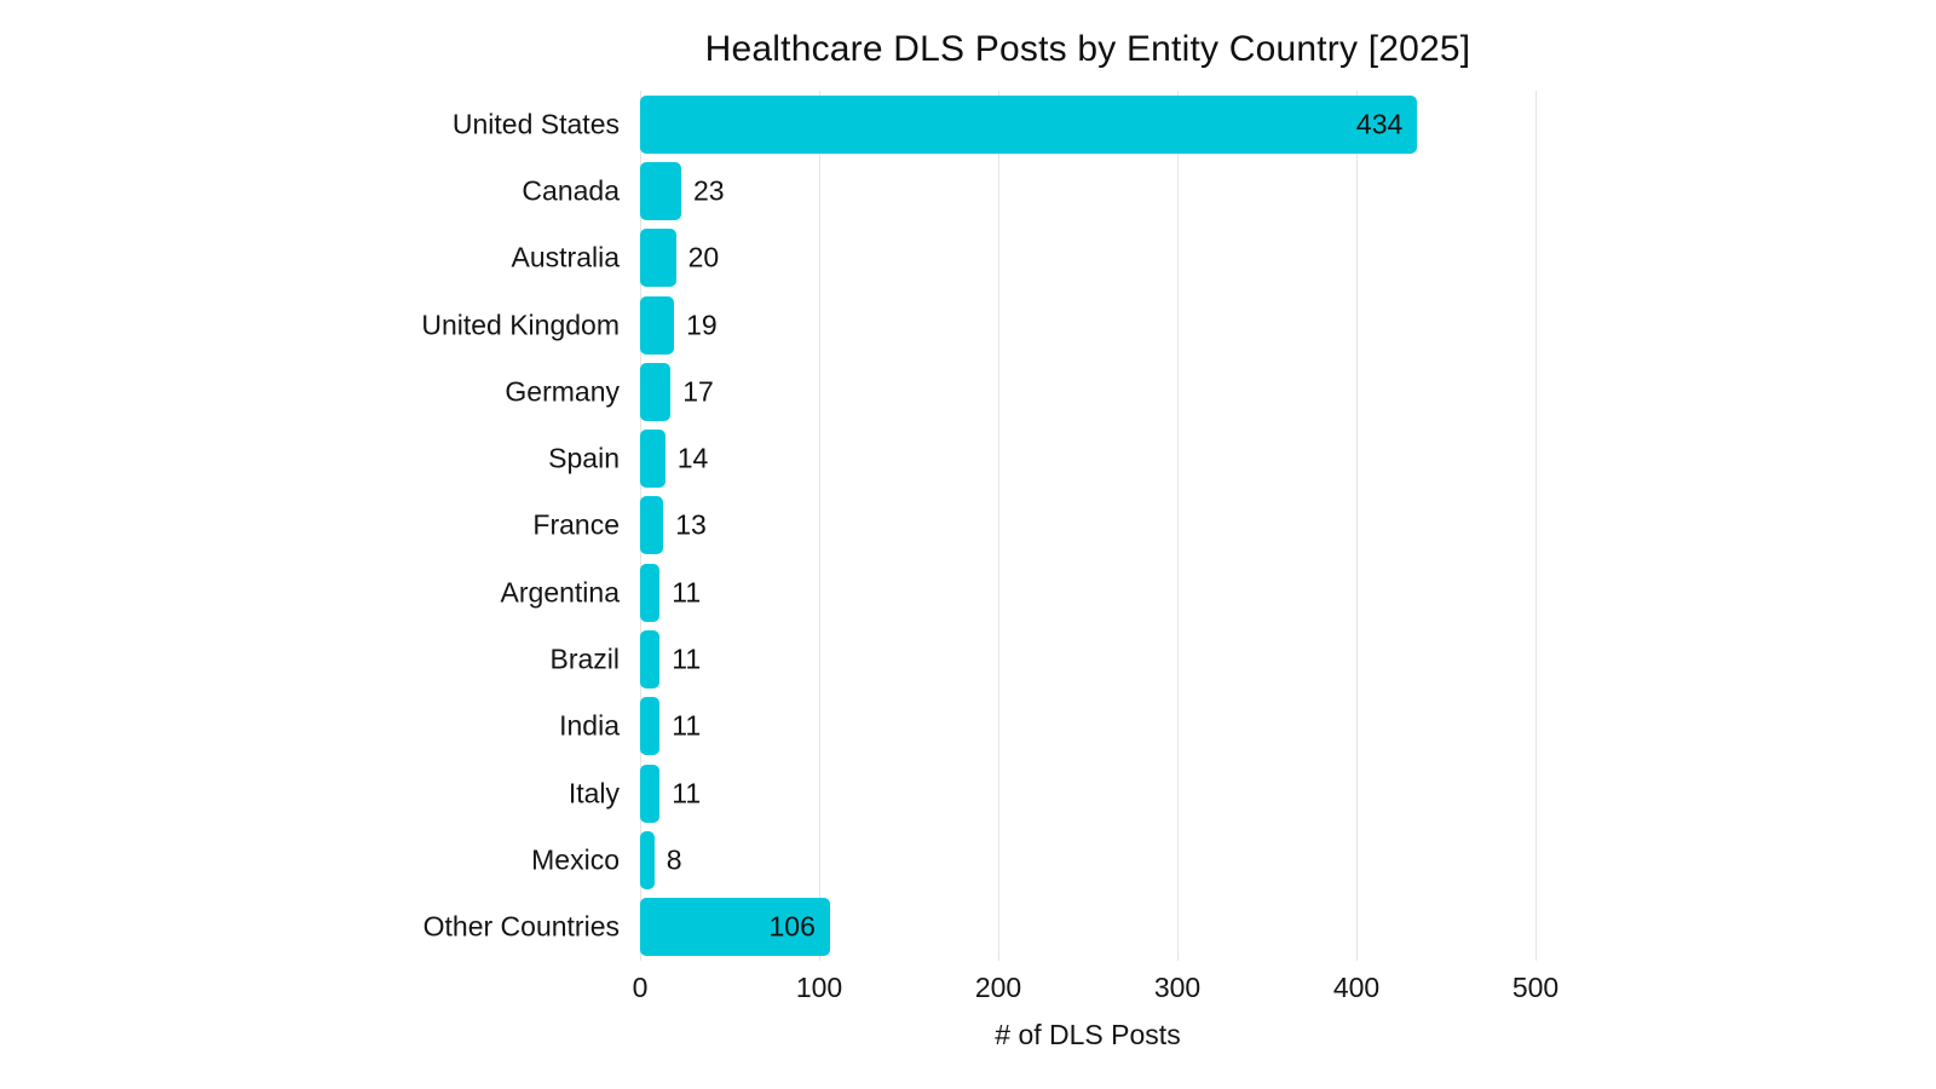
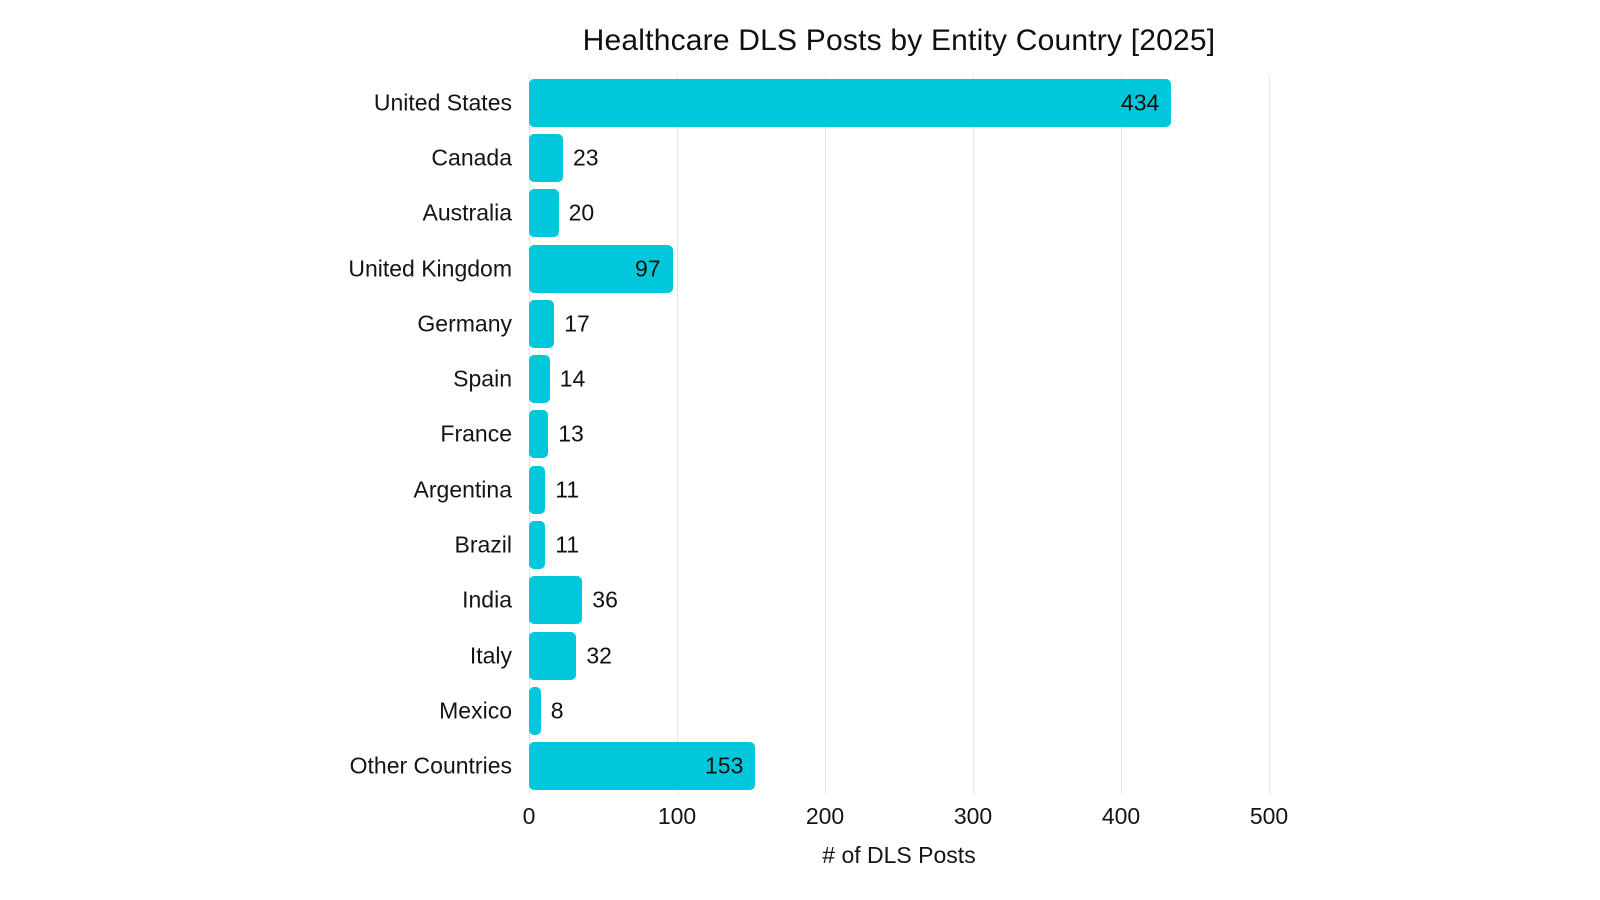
United Kingdom: 19 -> 97
India: 11 -> 36
Italy: 11 -> 32
Other Countries: 106 -> 153
